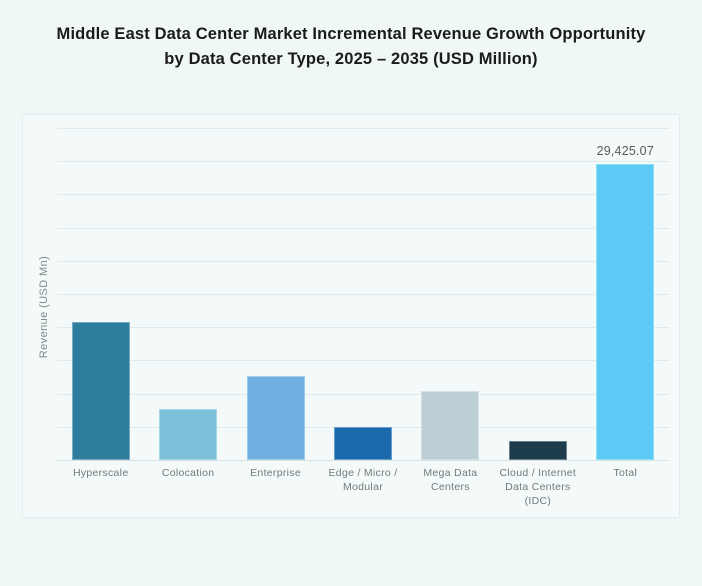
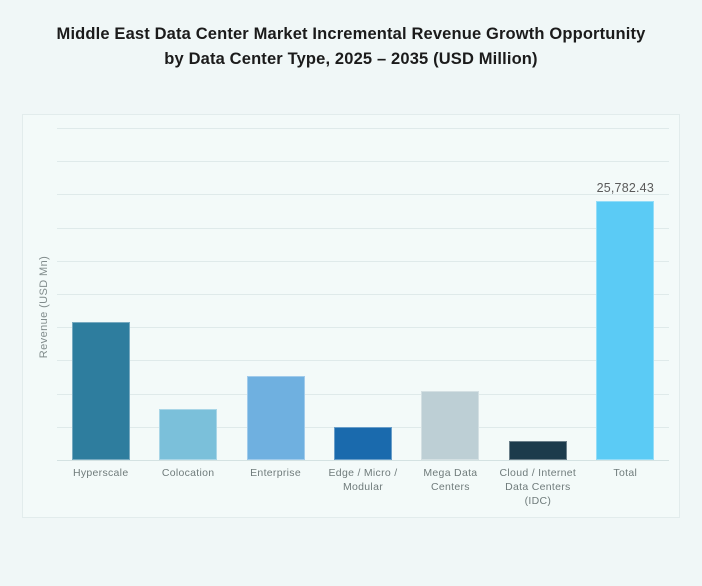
Total: 29,425.07 -> 25,782.43
